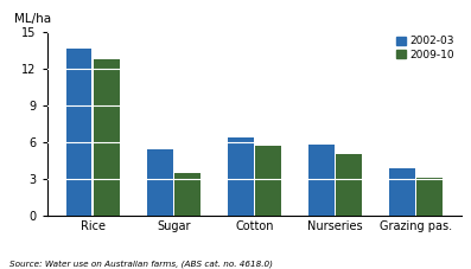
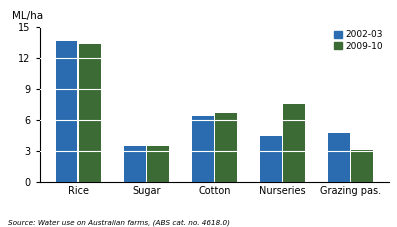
2009-10/Rice: 12.8 -> 13.4
2002-03/Sugar: 5.4 -> 3.5
2009-10/Cotton: 5.7 -> 6.7
2002-03/Nurseries: 5.8 -> 4.4
2009-10/Nurseries: 5.0 -> 7.5
2002-03/Grazing pas.: 3.8 -> 4.7
